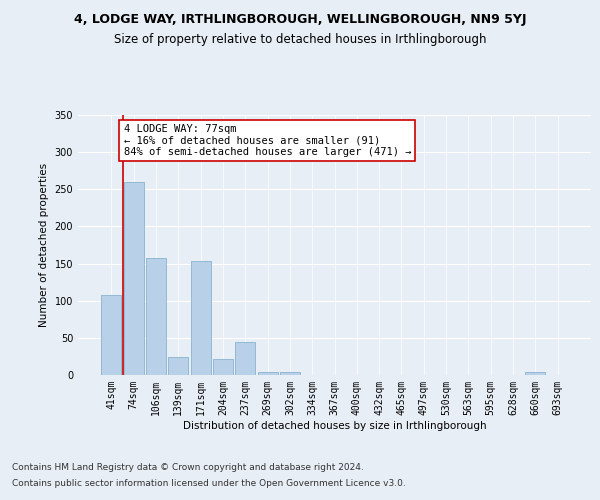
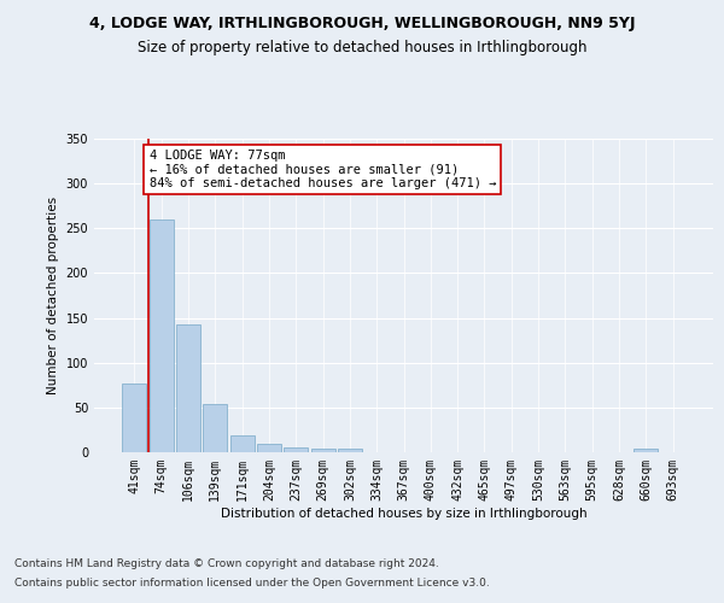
41sqm: 108 -> 77
106sqm: 158 -> 143
139sqm: 24 -> 54
171sqm: 154 -> 19
204sqm: 22 -> 10
237sqm: 44 -> 5
